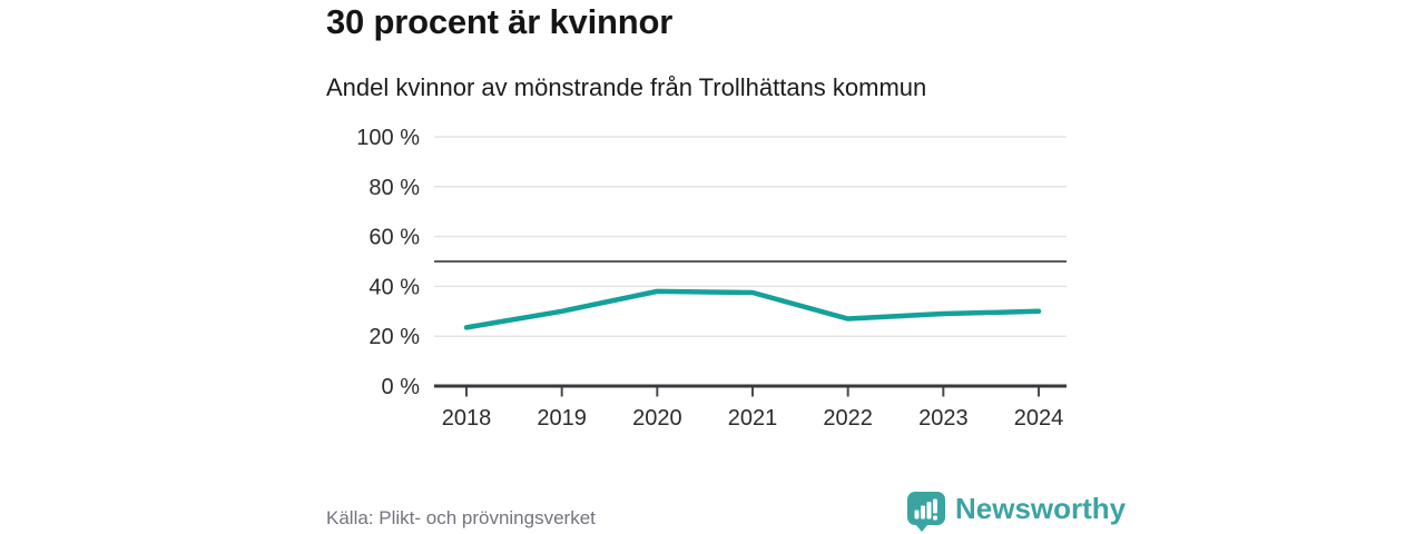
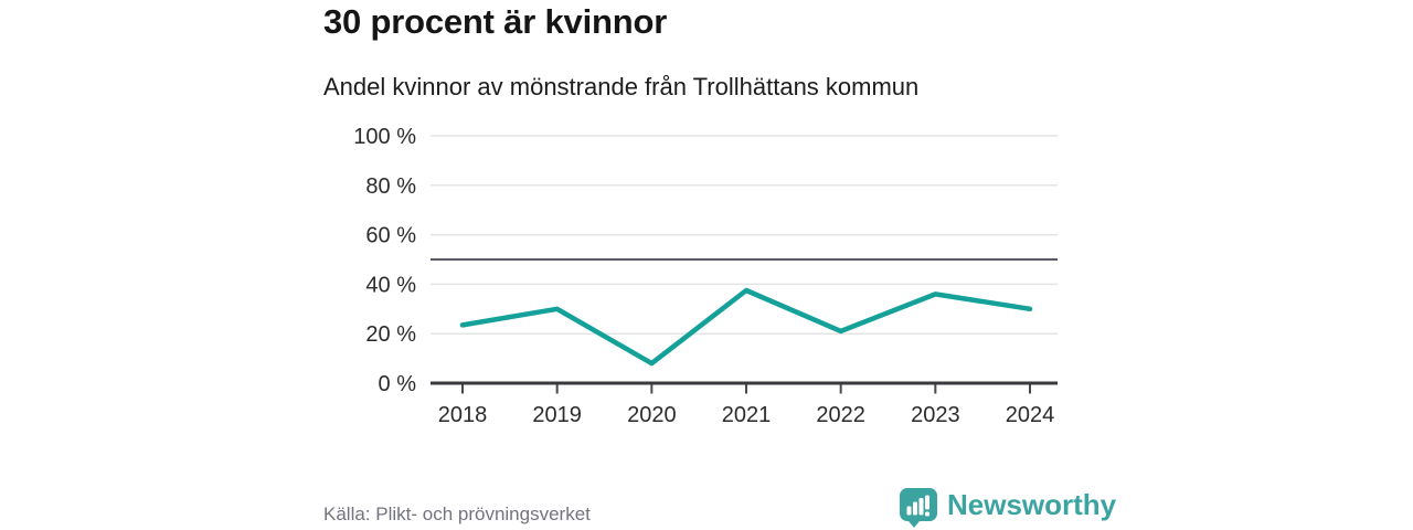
2020: 38% -> 8%
2022: 27% -> 21%
2023: 29% -> 36%
